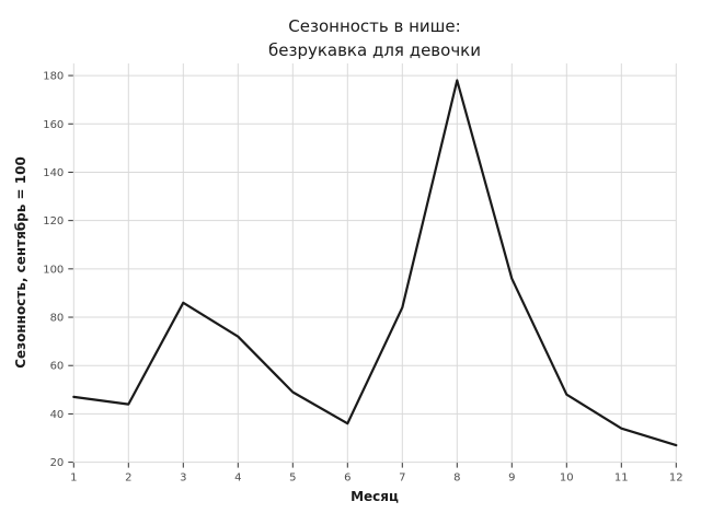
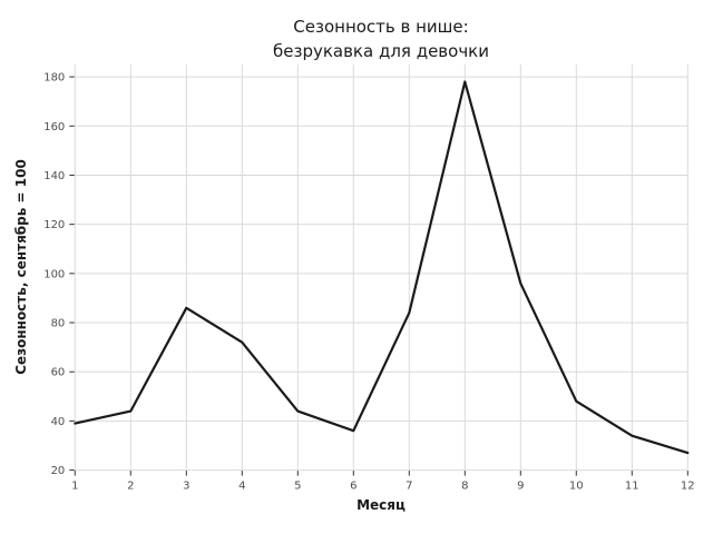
1: 47 -> 39
5: 49 -> 44
